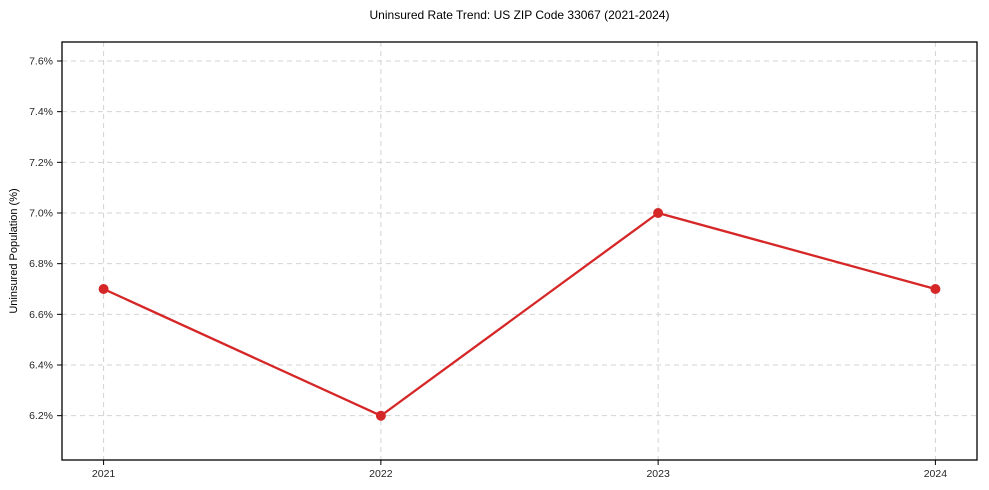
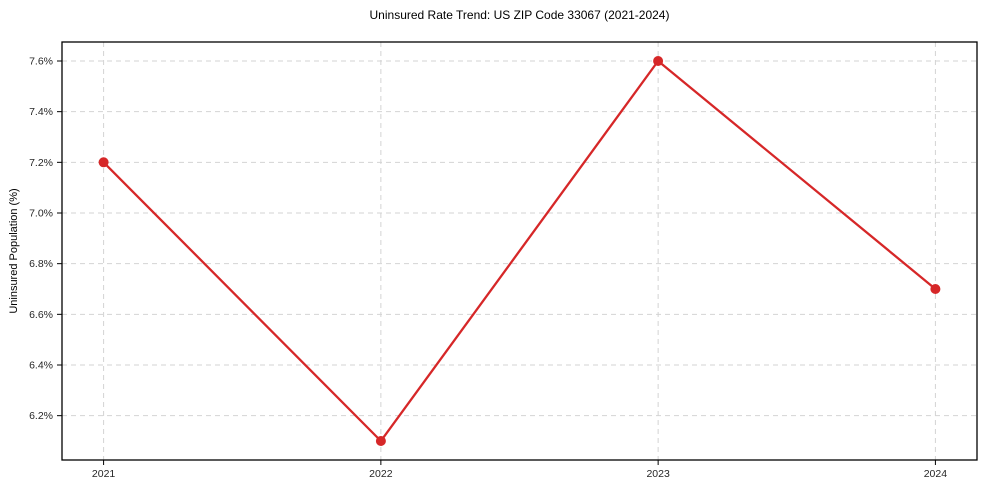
2021: 6.7% -> 7.2%
2022: 6.2% -> 6.1%
2023: 7.0% -> 7.6%
